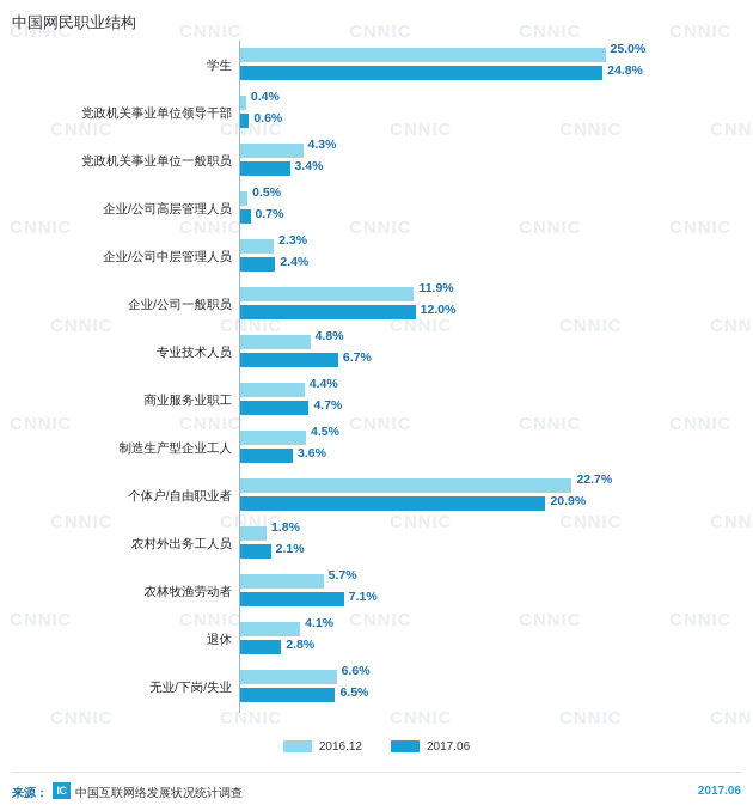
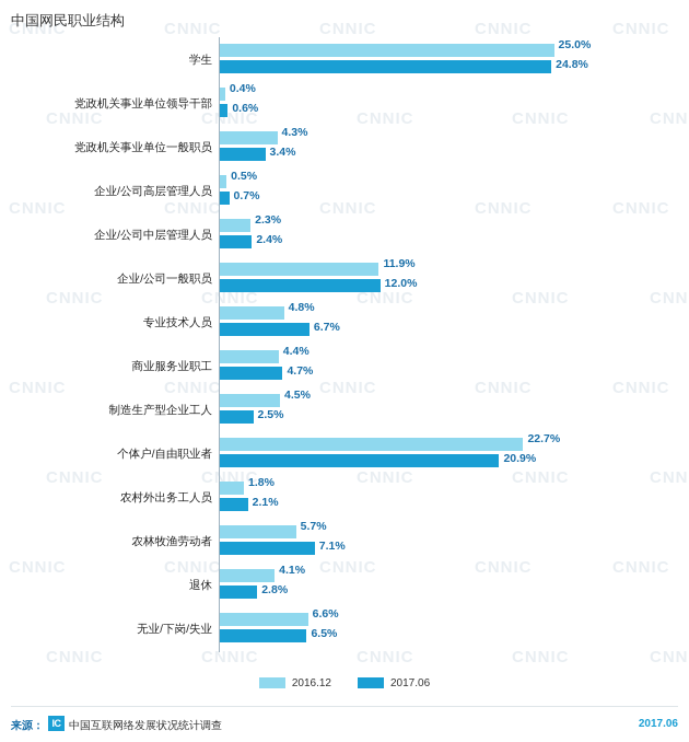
2017.06/制造生产型企业工人: 3.6% -> 2.5%
